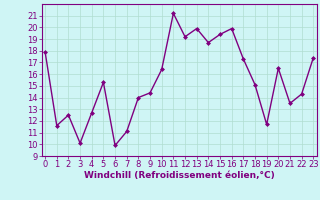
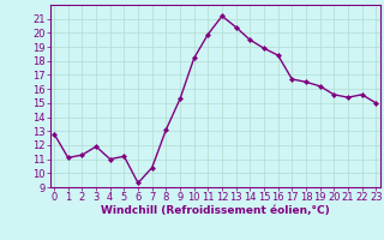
0: 17.9 -> 12.8
1: 11.6 -> 11.1
2: 12.5 -> 11.3
3: 10.1 -> 11.9
4: 12.7 -> 11.0
5: 15.3 -> 11.2
6: 9.9 -> 9.3
7: 11.1 -> 10.4
8: 14.0 -> 13.1
9: 14.4 -> 15.3
10: 16.4 -> 18.2
11: 21.2 -> 19.9
12: 19.2 -> 21.2
13: 19.9 -> 20.4
14: 18.7 -> 19.5
15: 19.4 -> 18.9
16: 19.9 -> 18.4
17: 17.3 -> 16.7
18: 15.1 -> 16.5
19: 11.7 -> 16.2
20: 16.5 -> 15.6
21: 13.5 -> 15.4
22: 14.3 -> 15.6
23: 17.4 -> 15.0
